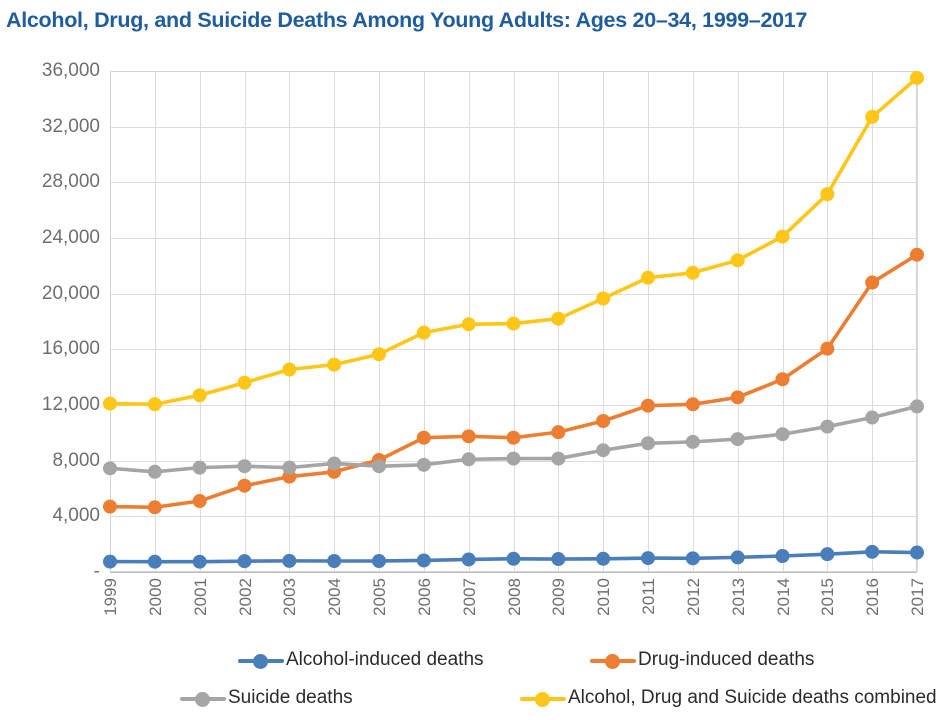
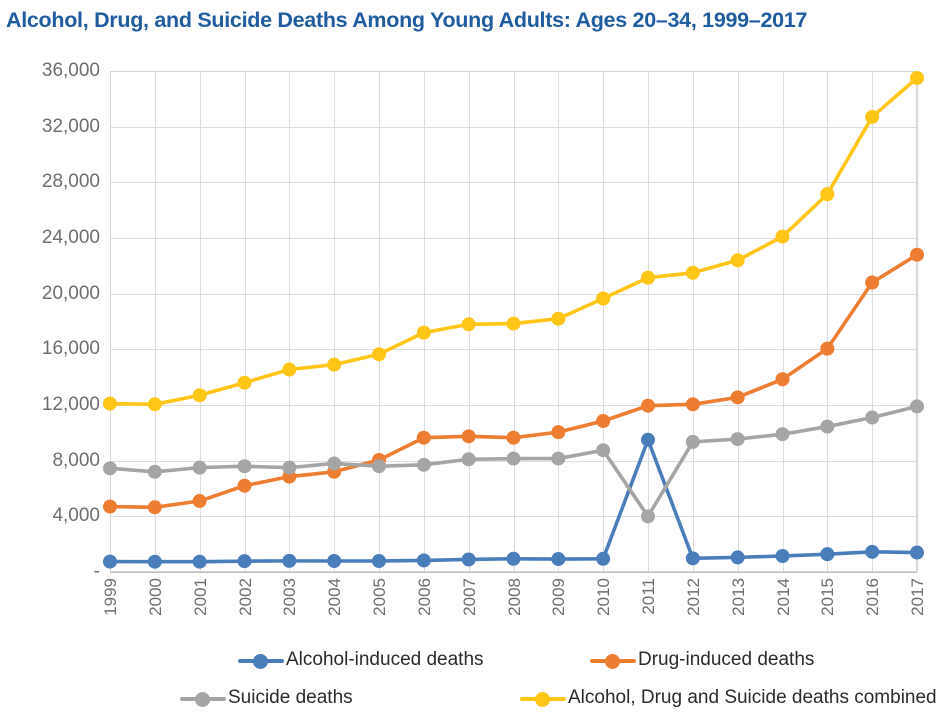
Alcohol-induced deaths/2011: 1000 -> 9500
Suicide deaths/2011: 9200 -> 4000
